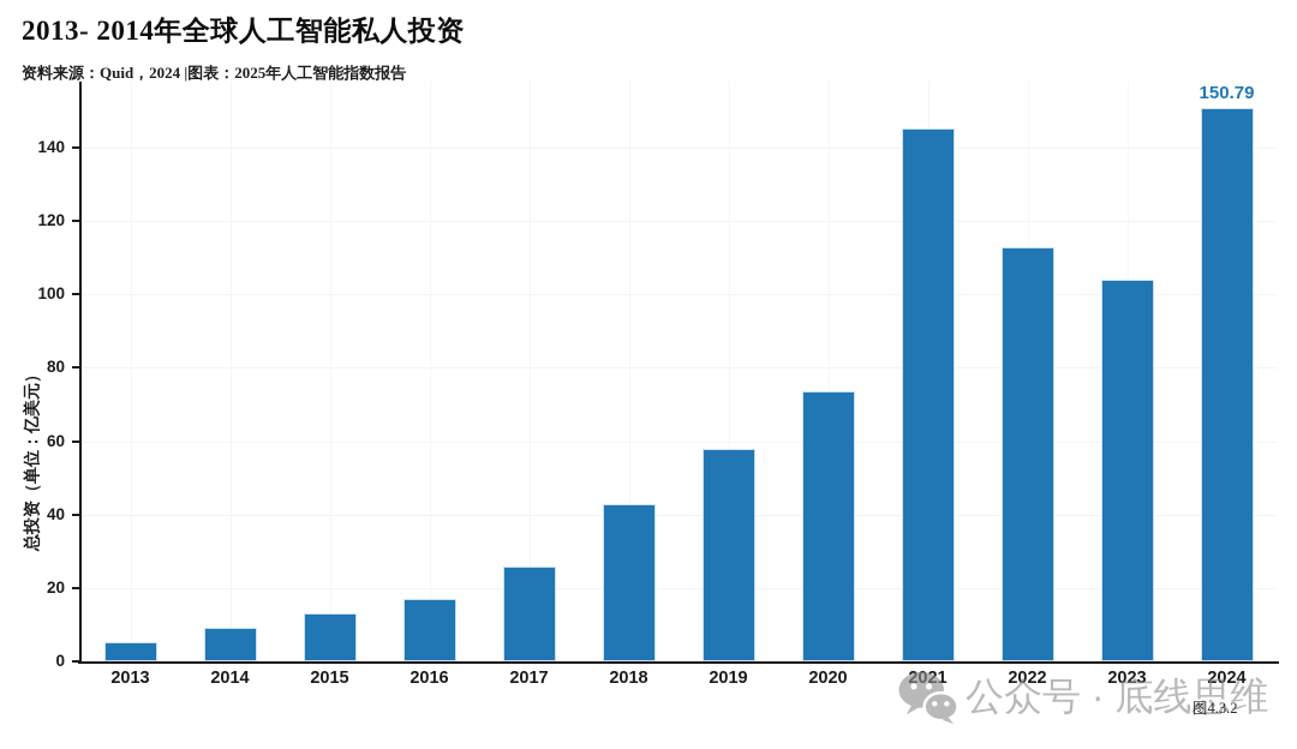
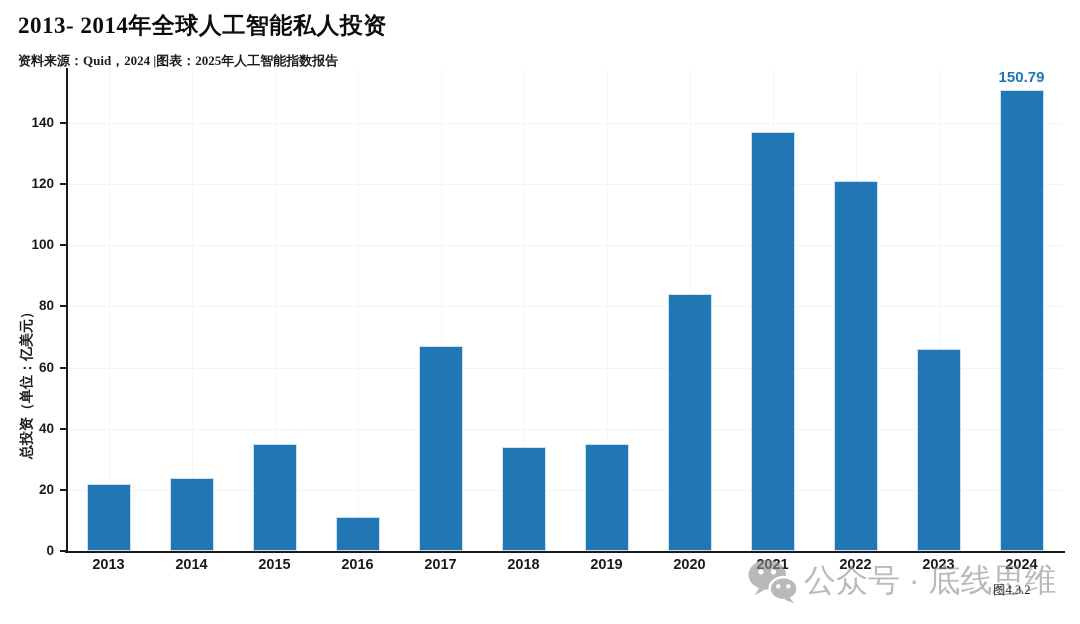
2013: 5 -> 22
2014: 9 -> 24
2015: 13 -> 35
2016: 17 -> 11
2017: 26 -> 67
2018: 43 -> 34
2019: 58 -> 35
2020: 74 -> 84
2021: 145 -> 137
2022: 113 -> 121
2023: 104 -> 66
